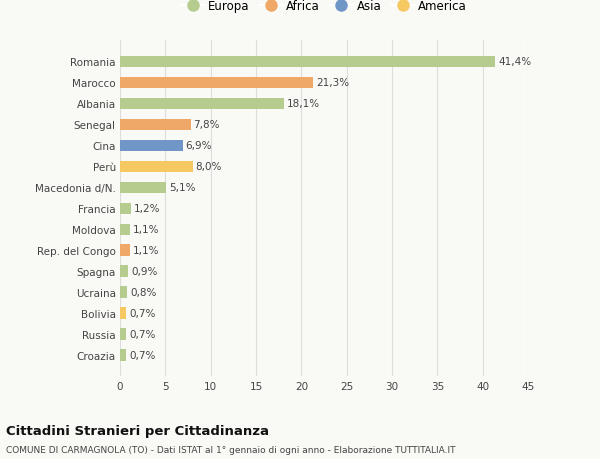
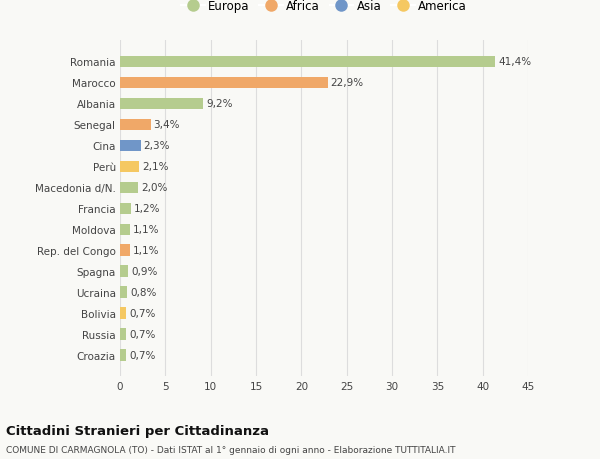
Marocco: 21,3% -> 22,9%
Albania: 18,1% -> 9,2%
Senegal: 7,8% -> 3,4%
Cina: 6,9% -> 2,3%
Perù: 8,0% -> 2,1%
Macedonia d/N.: 5,1% -> 2,0%
